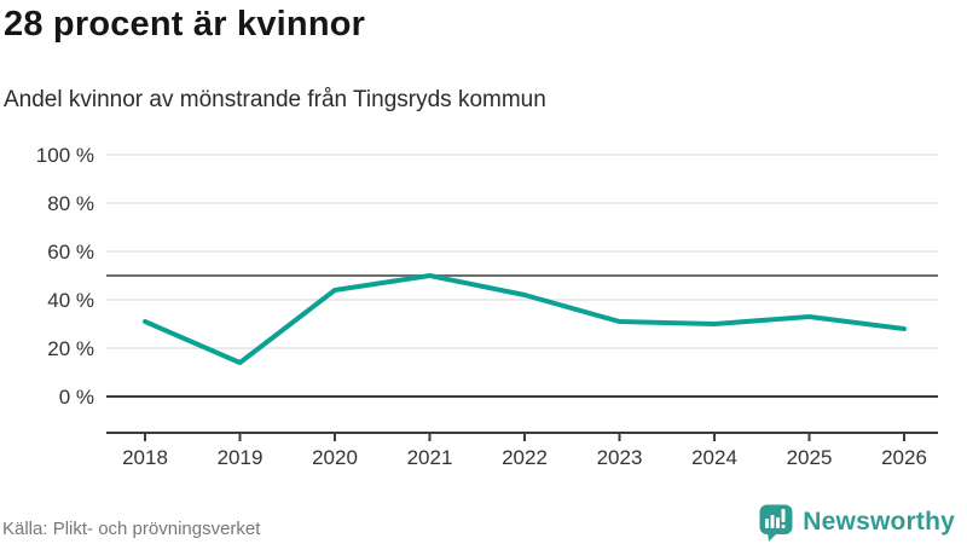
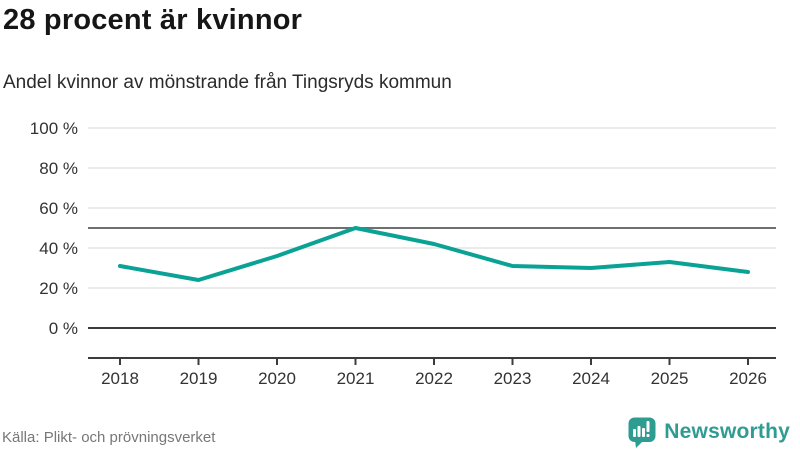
2019: 14% -> 24%
2020: 44% -> 36%
